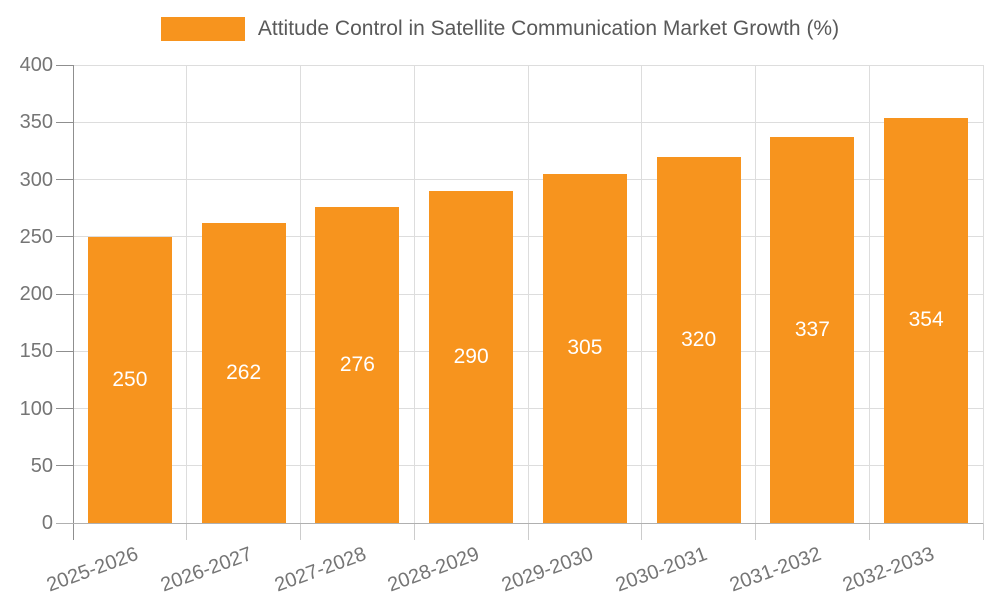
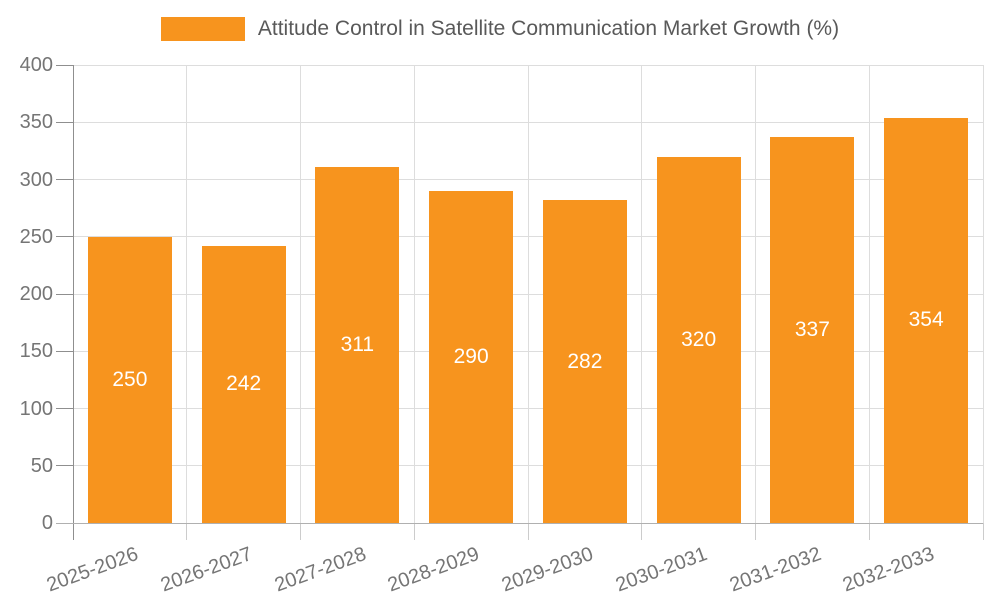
2026-2027: 262 -> 242
2027-2028: 276 -> 311
2029-2030: 305 -> 282
